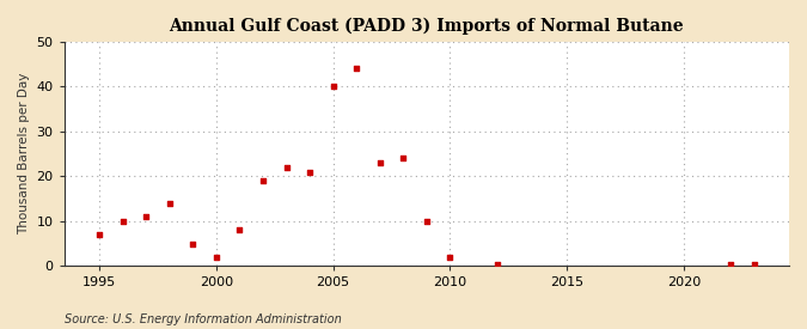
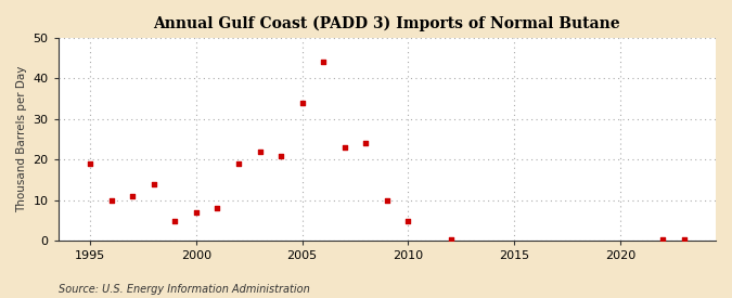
1995: 7.0 -> 19.0
2000: 2.0 -> 7.0
2005: 40.0 -> 34.0
2010: 2.0 -> 5.0
